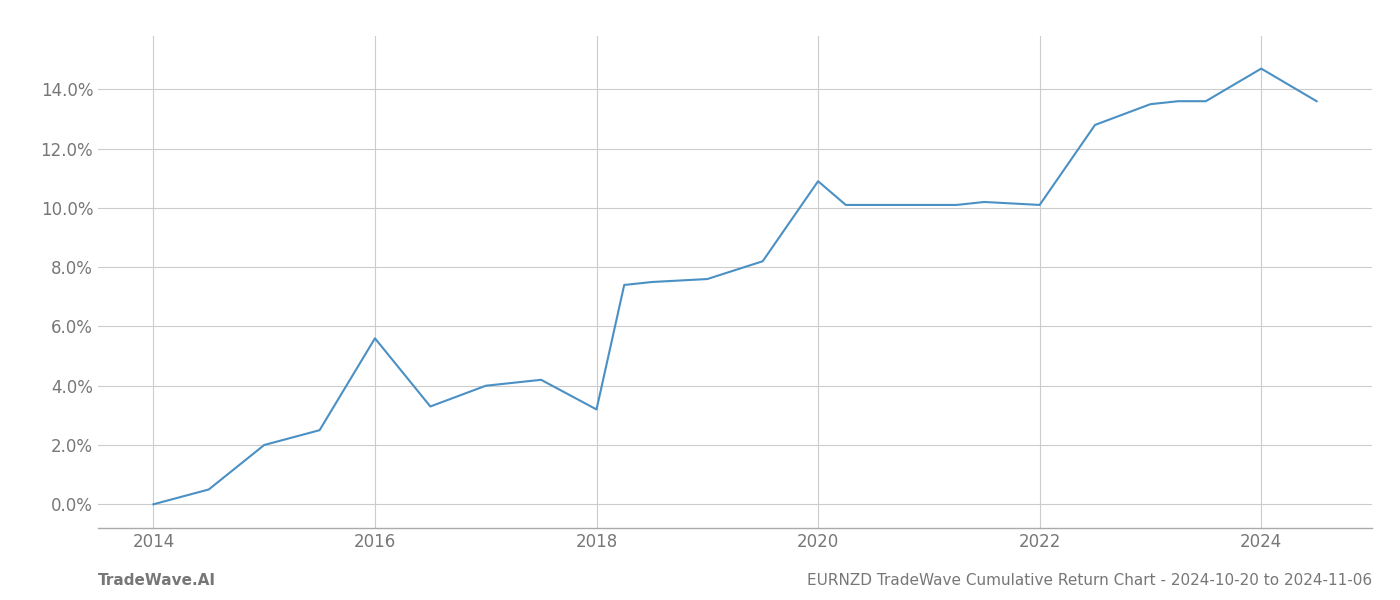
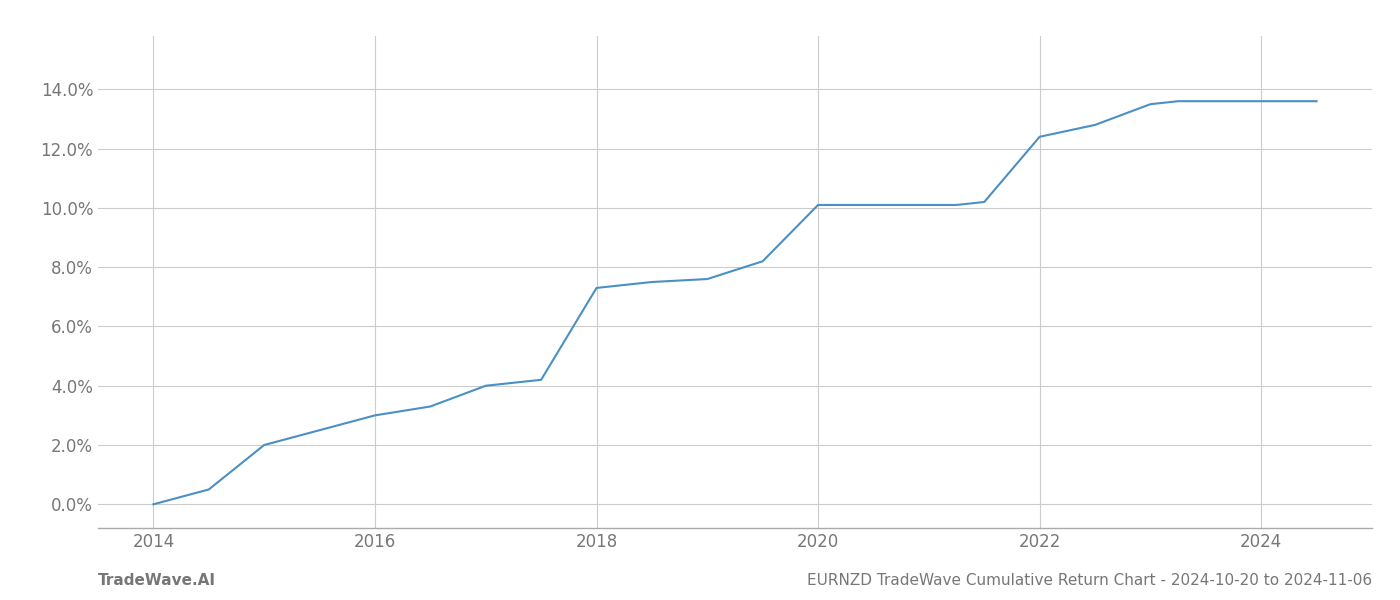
2016: 5.6% -> 3.0%
2018: 3.2% -> 7.3%
2020: 10.9% -> 10.1%
2022: 10.1% -> 12.4%
2024: 14.7% -> 13.6%
